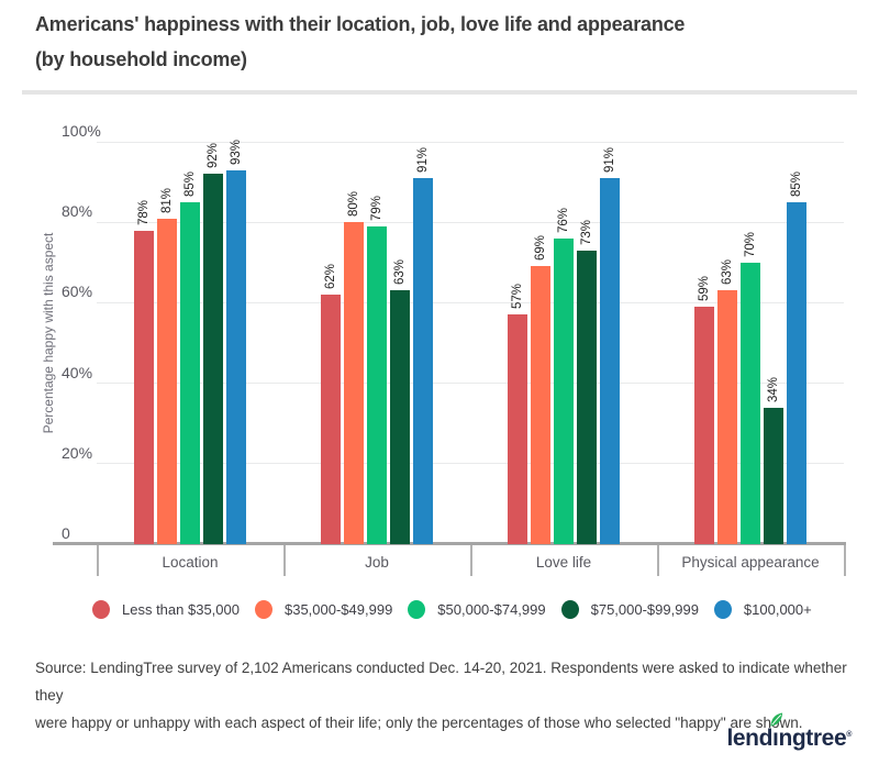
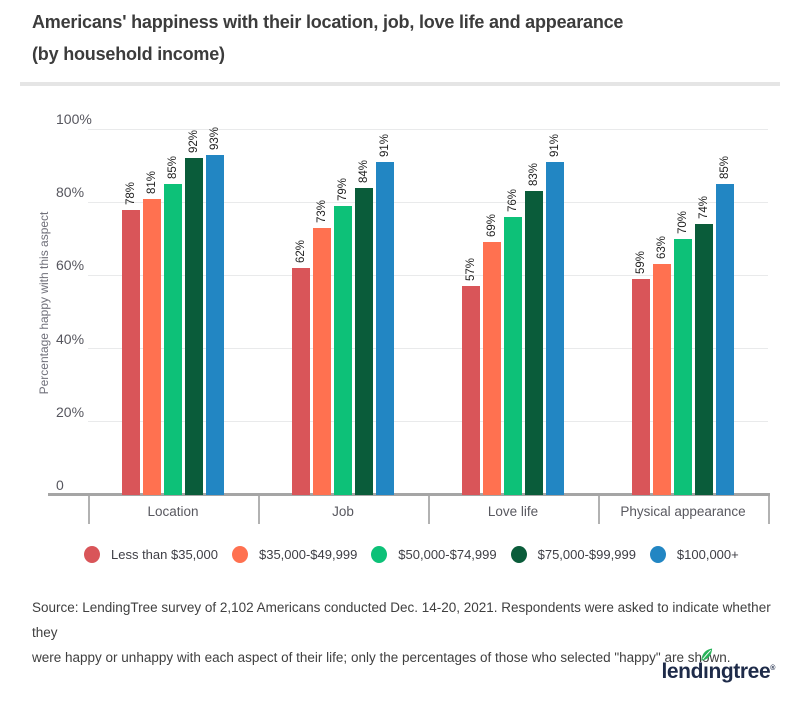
$35,000-$49,999/Job: 80% -> 73%
$75,000-$99,999/Job: 63% -> 84%
$75,000-$99,999/Love life: 73% -> 83%
$75,000-$99,999/Physical appearance: 34% -> 74%
